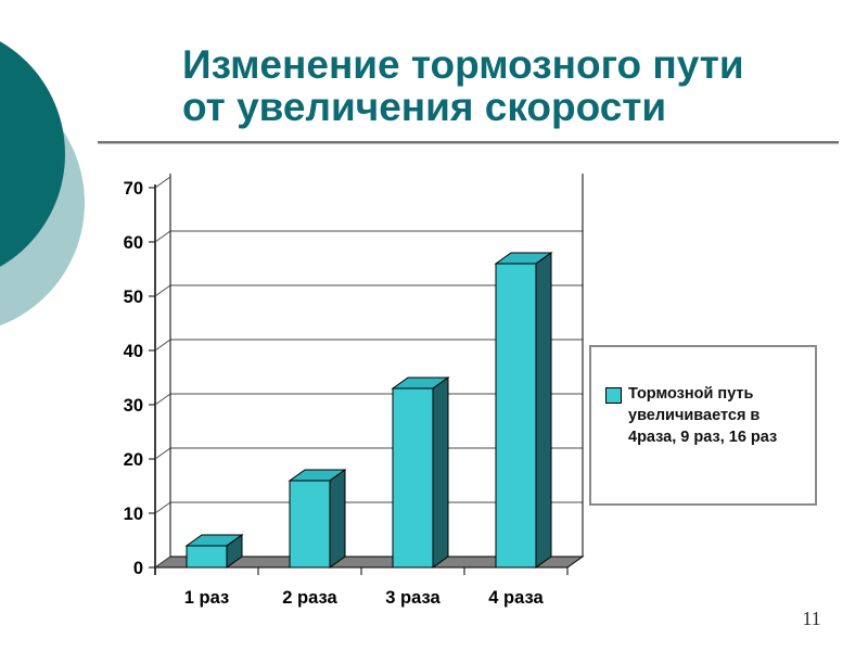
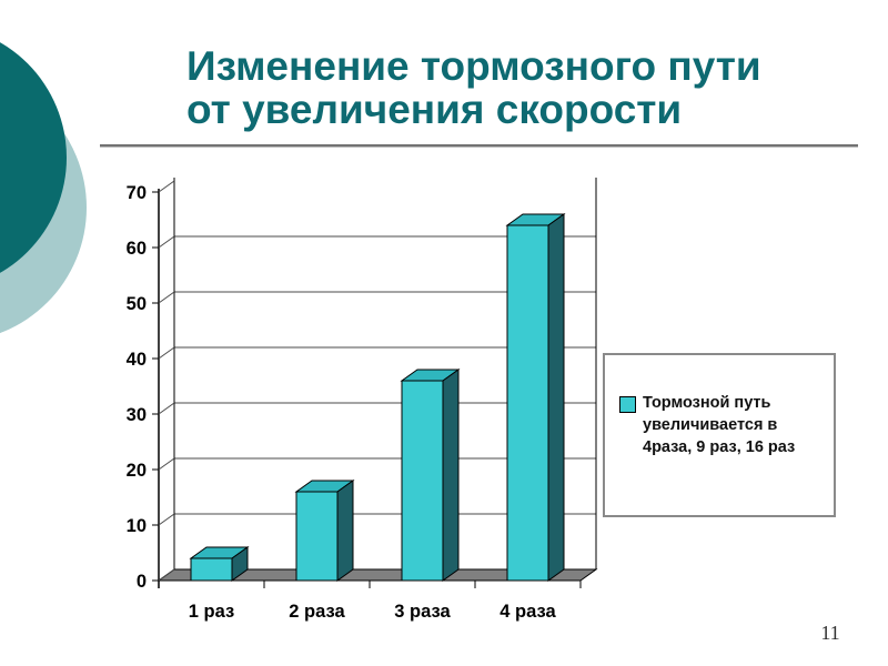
3 раза: 33 -> 36
4 раза: 56 -> 64
